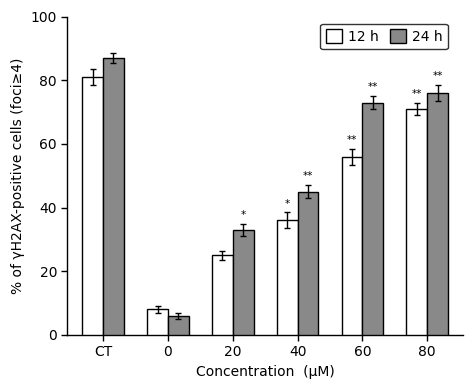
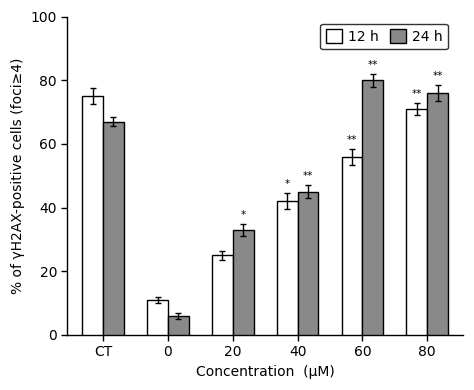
12 h/CT: 81 -> 75
24 h/CT: 87 -> 67
12 h/0: 8 -> 11
12 h/40: 36 -> 42
24 h/60: 73 -> 80
